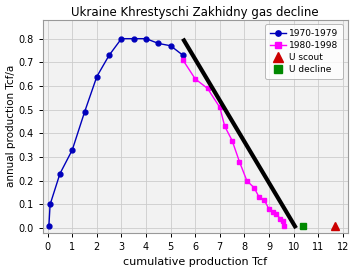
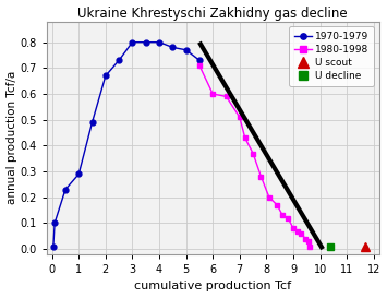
1970-1979/1: 0.33 -> 0.29
1970-1979/2: 0.64 -> 0.67
1980-1998/6: 0.63 -> 0.60
